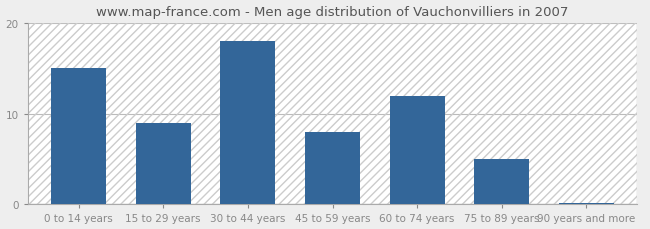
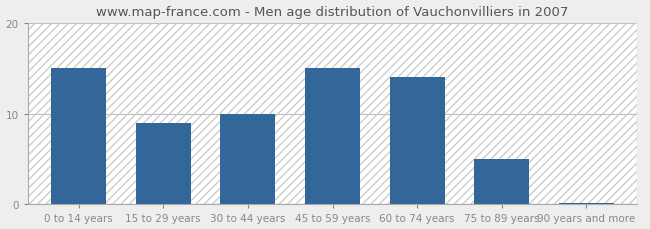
30 to 44 years: 18.0 -> 10.0
45 to 59 years: 8.0 -> 15.0
60 to 74 years: 12.0 -> 14.0
